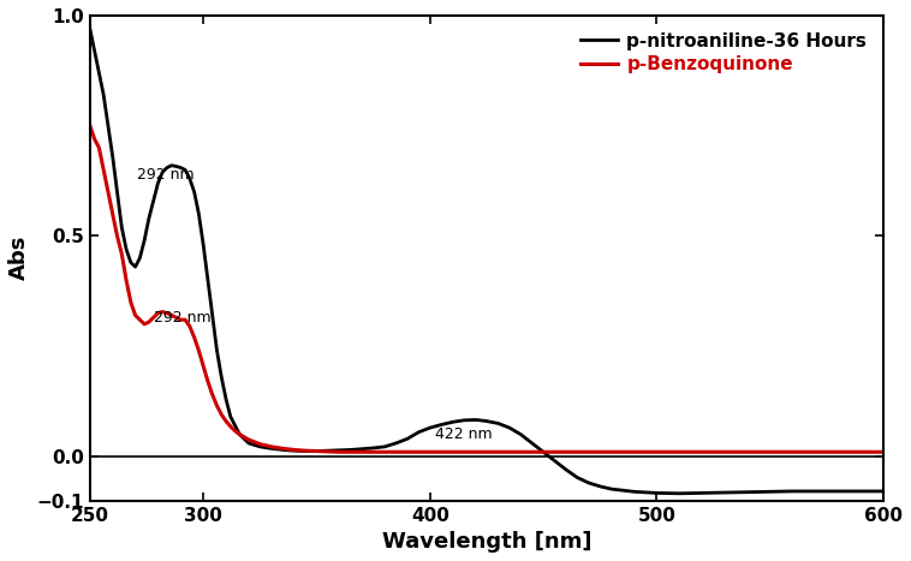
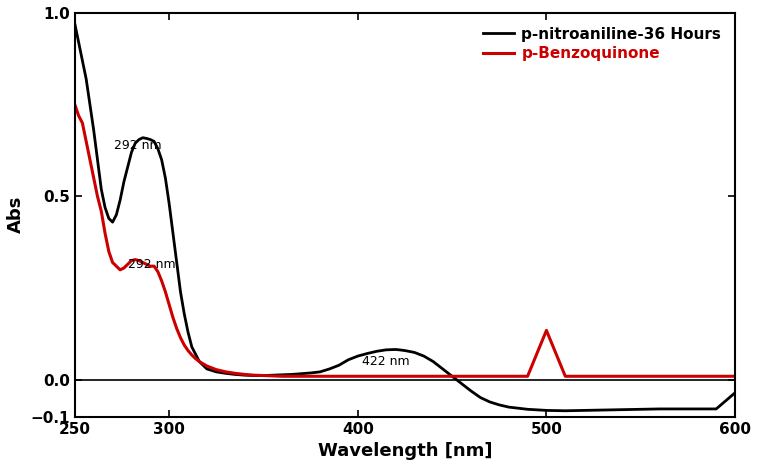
p-Benzoquinone/500: 0.010 -> 0.135
p-nitroaniline-36 Hours/600: -0.079 -> -0.035
